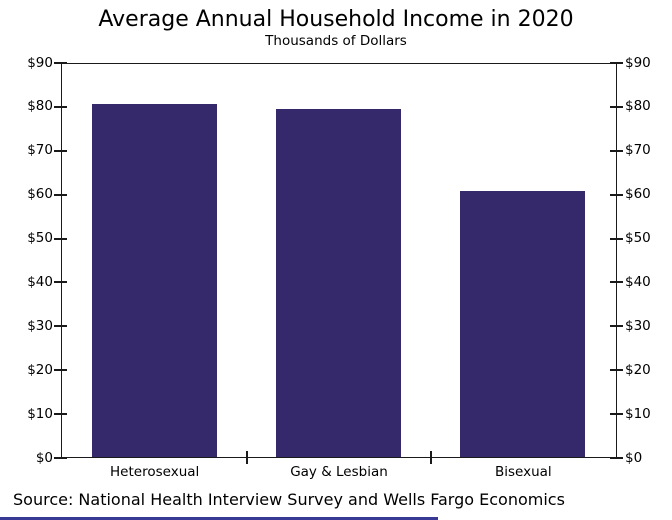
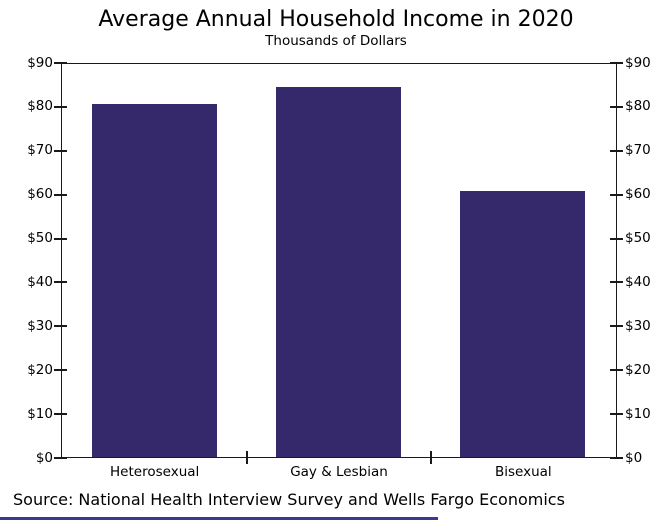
Gay & Lesbian: $80 -> $85
